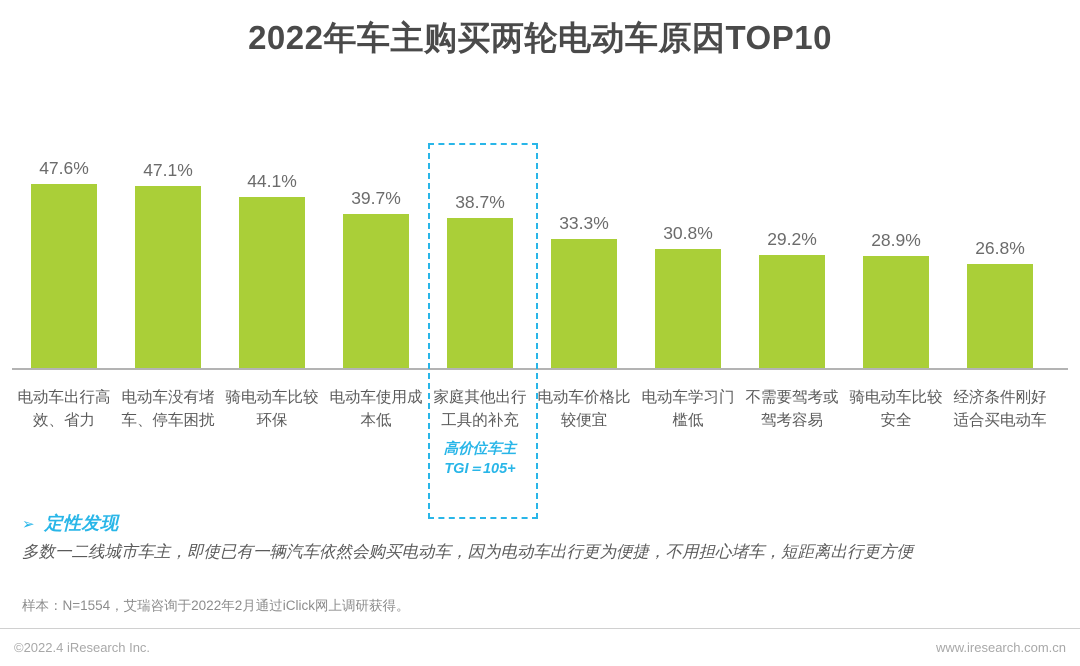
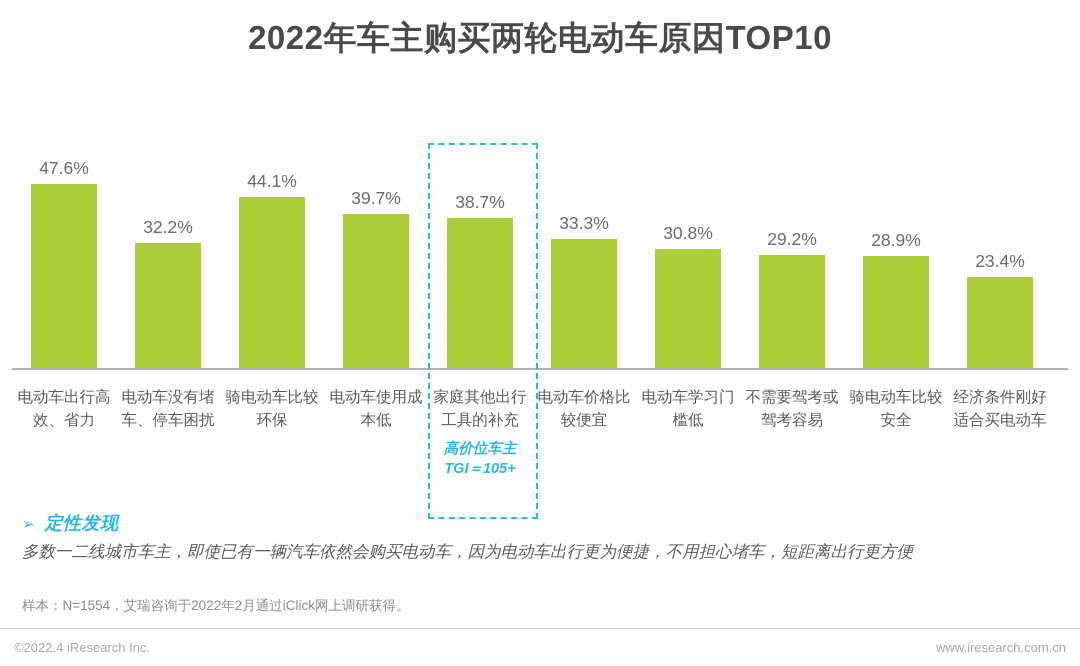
电动车没有堵车、停车困扰: 47.1% -> 32.2%
经济条件刚好适合买电动车: 26.8% -> 23.4%
